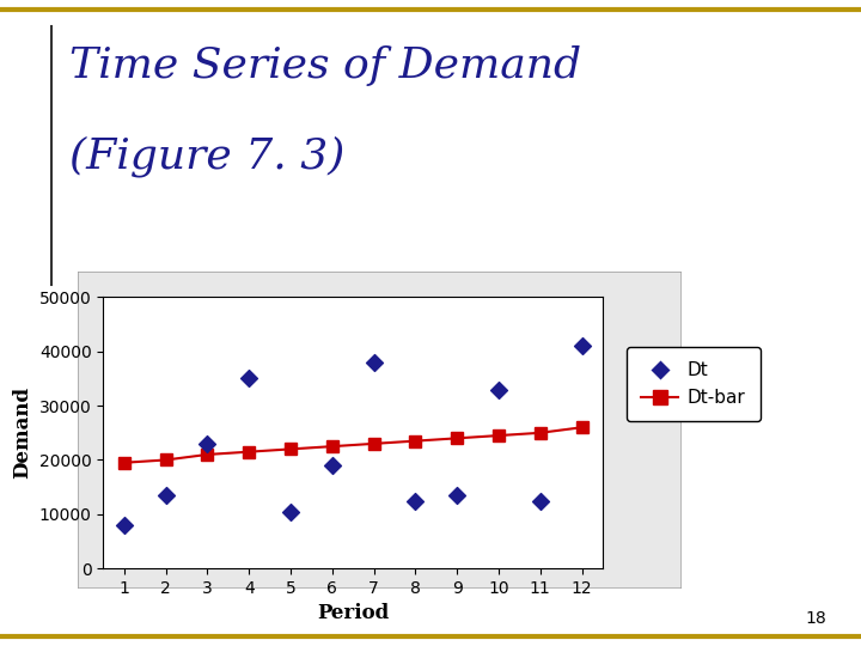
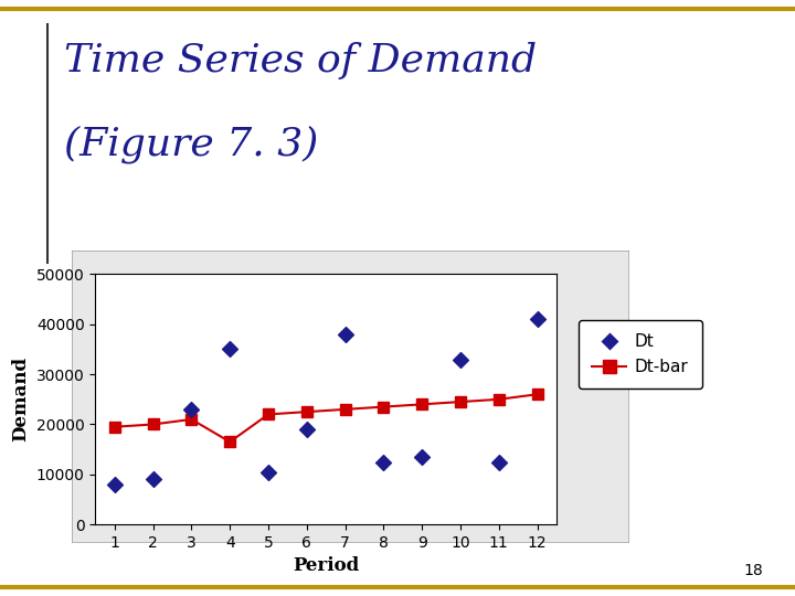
Dt/2: 13500 -> 9000
Dt-bar/4: 21500 -> 16500
